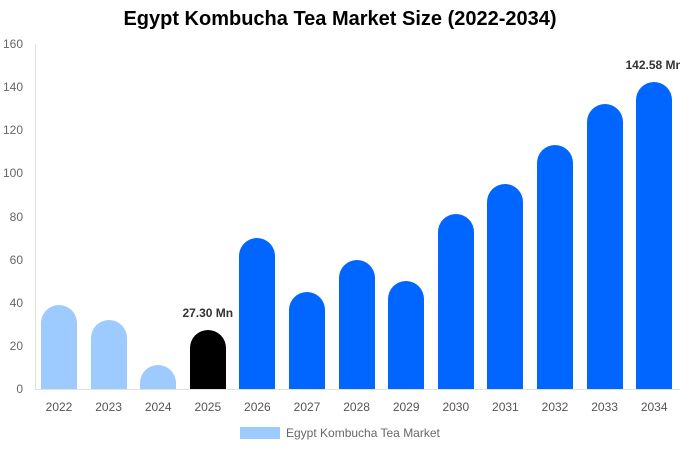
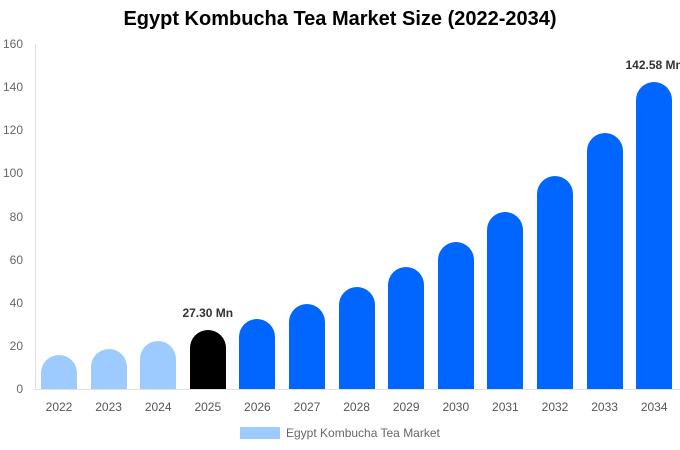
2022: 39 -> 16
2023: 32 -> 19
2024: 11 -> 22
2026: 70 -> 32
2027: 45 -> 39
2028: 60 -> 47
2029: 50 -> 57
2030: 81 -> 68
2031: 95 -> 82
2032: 113 -> 99
2033: 132 -> 119
